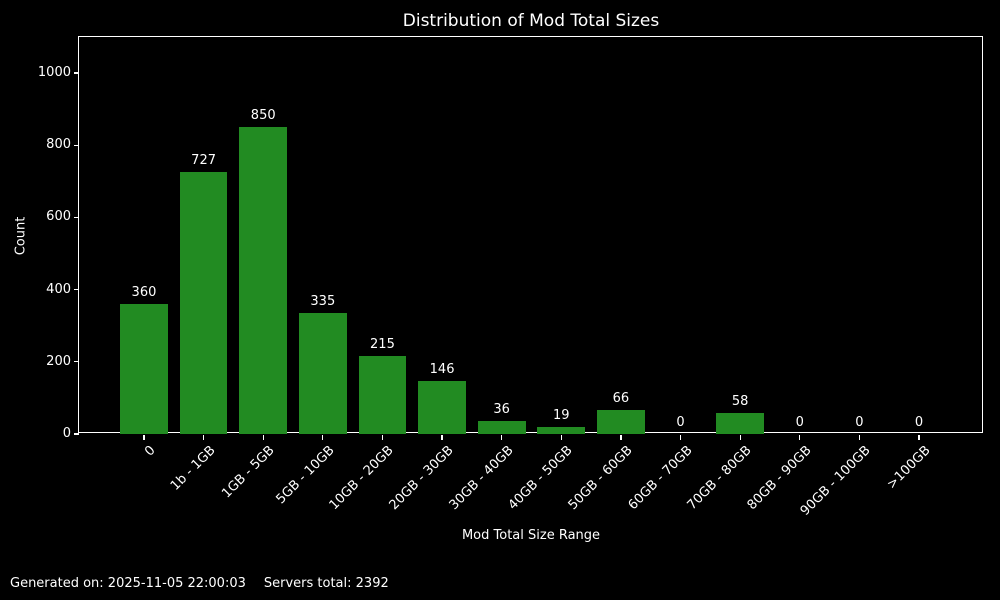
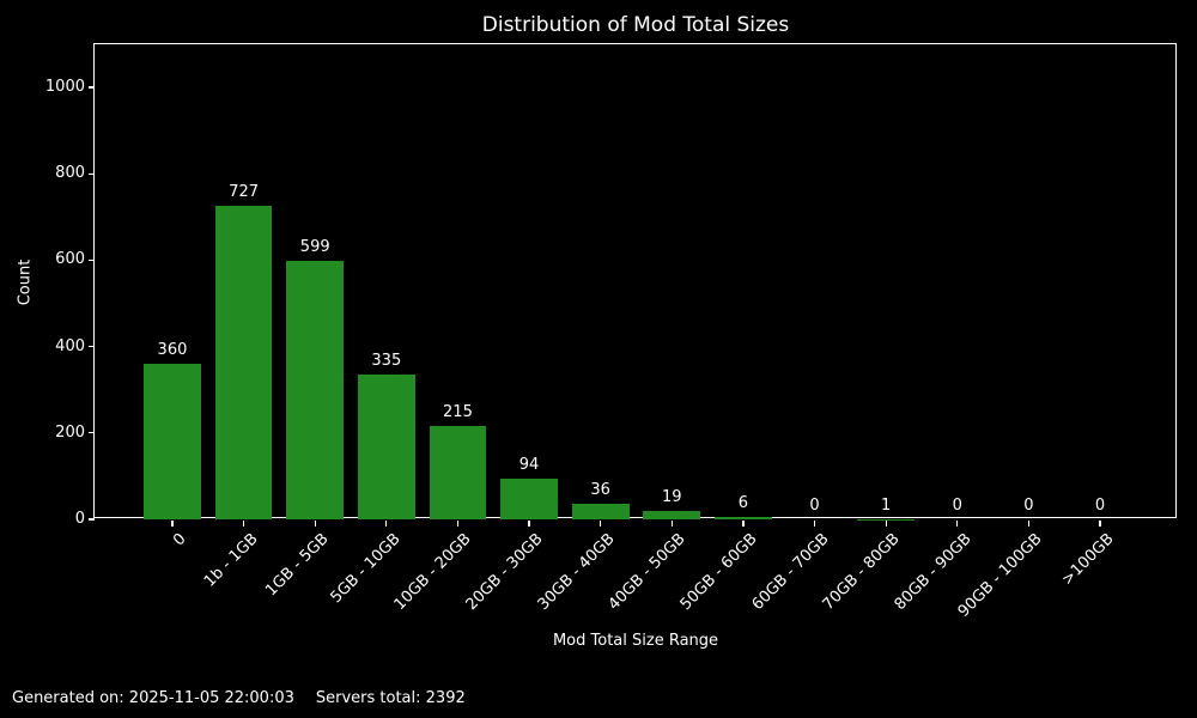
1GB - 5GB: 850 -> 599
20GB - 30GB: 146 -> 94
50GB - 60GB: 66 -> 6
70GB - 80GB: 58 -> 1
